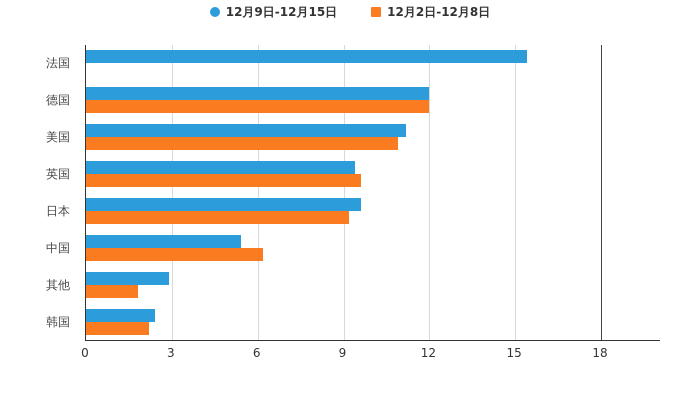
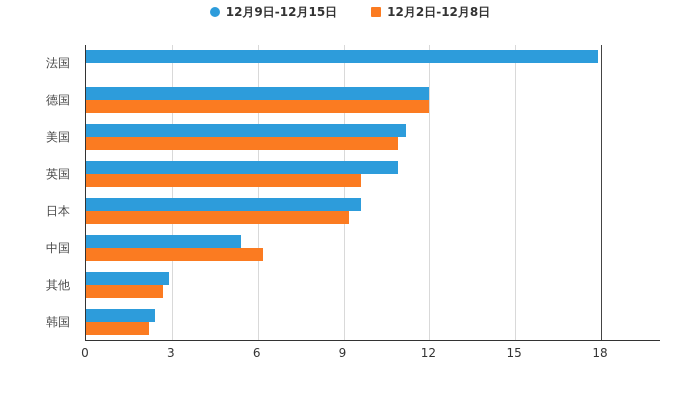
12月9日-12月15日/法国: 15.4 -> 17.9
12月9日-12月15日/英国: 9.4 -> 10.9
12月2日-12月8日/其他: 1.8 -> 2.7
